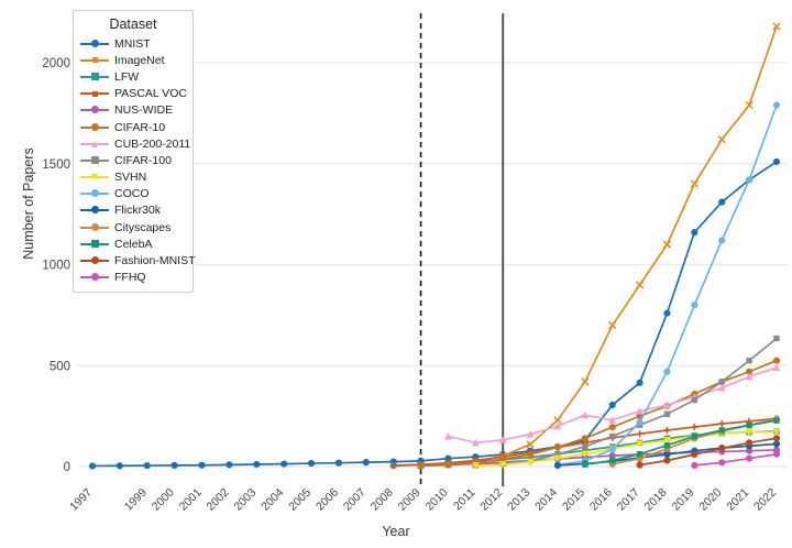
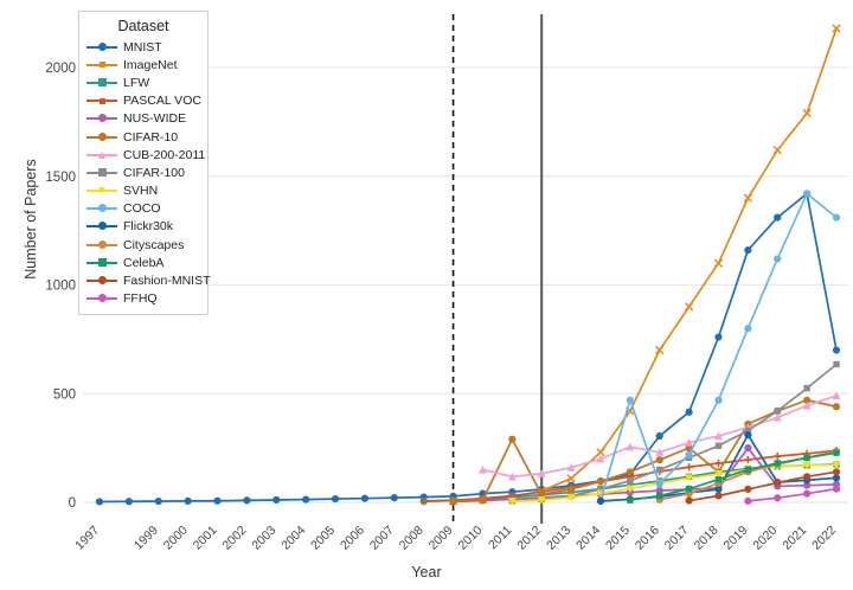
CIFAR-10/2011: 20 -> 290
COCO/2015: 30 -> 470
CIFAR-10/2018: 300 -> 140
NUS-WIDE/2019: 70 -> 250
Flickr30k/2019: 80 -> 310
MNIST/2022: 1510 -> 700
CIFAR-10/2022: 520 -> 440
COCO/2022: 1790 -> 1310
